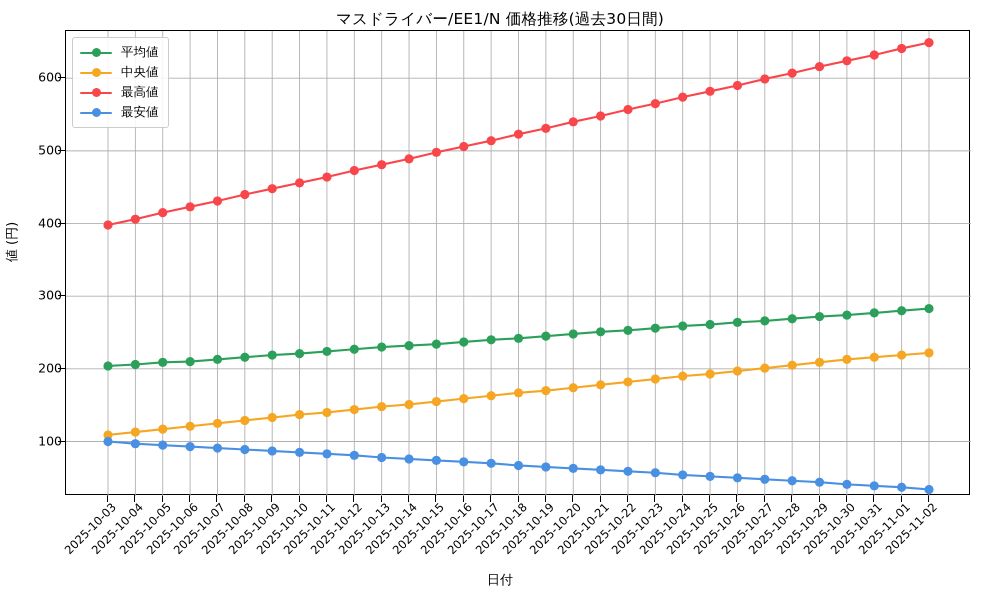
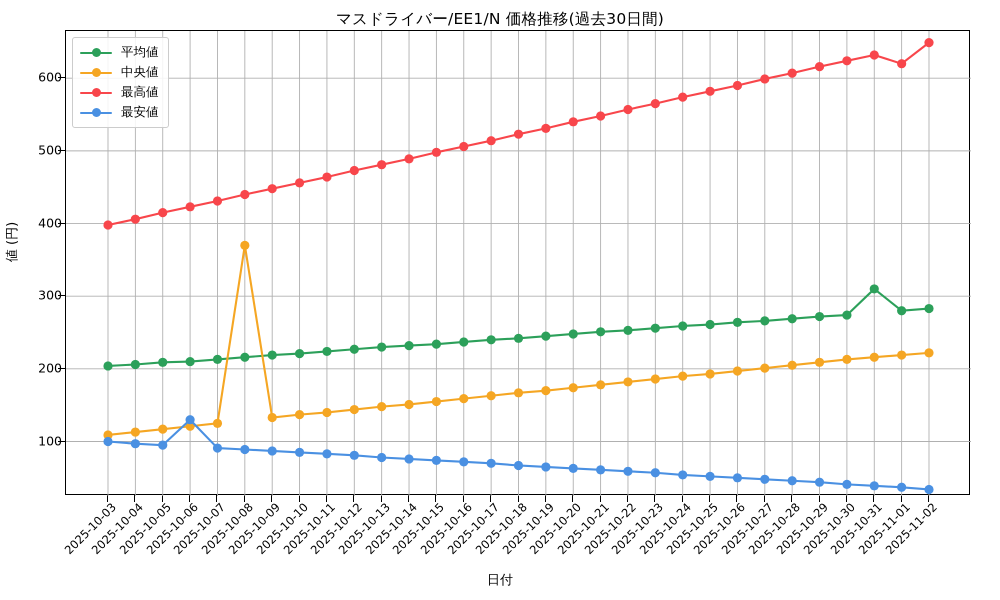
最安値/2025-10-06: 90 -> 130
中央値/2025-10-08: 130 -> 370
平均値/2025-10-31: 280 -> 310
最高値/2025-11-01: 640 -> 620
